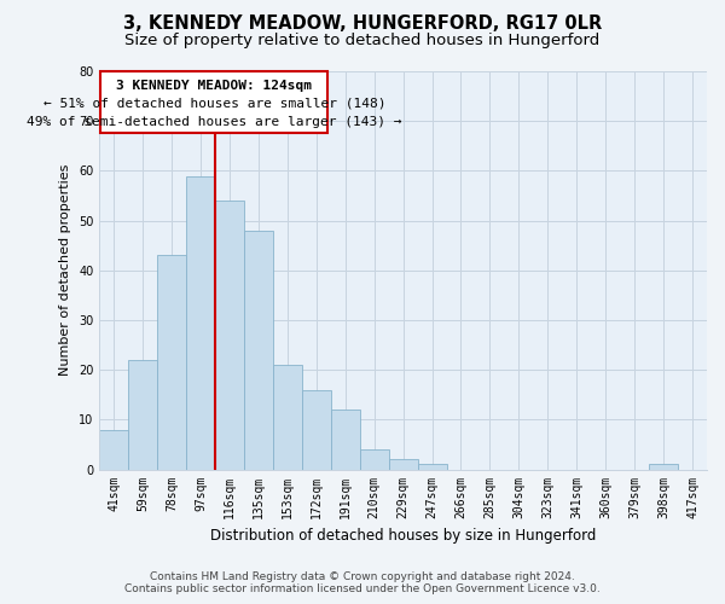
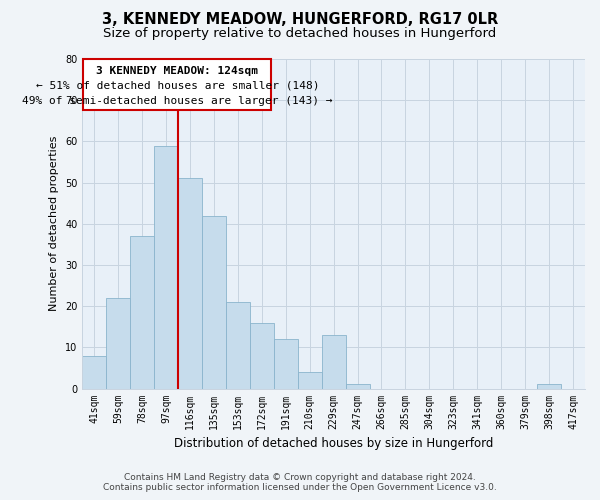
78sqm: 43 -> 37
116sqm: 54 -> 51
135sqm: 48 -> 42
229sqm: 2 -> 13
